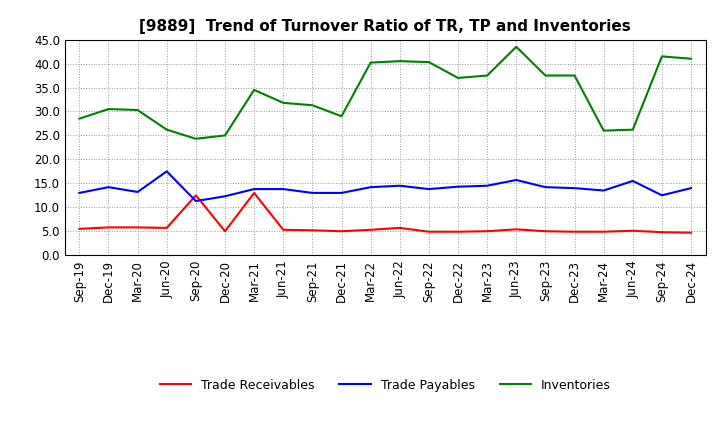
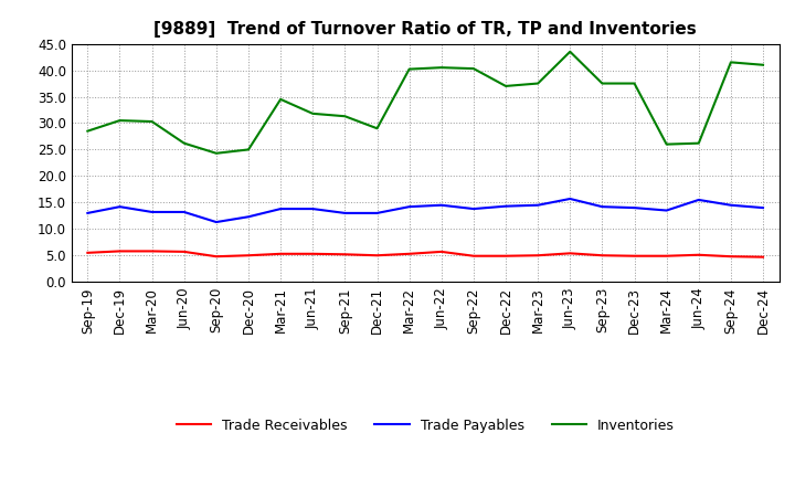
Trade Payables/Jun-20: 17.5 -> 13.2
Trade Receivables/Sep-20: 12.5 -> 4.8
Trade Receivables/Mar-21: 13.0 -> 5.3
Trade Payables/Sep-24: 12.5 -> 14.5
